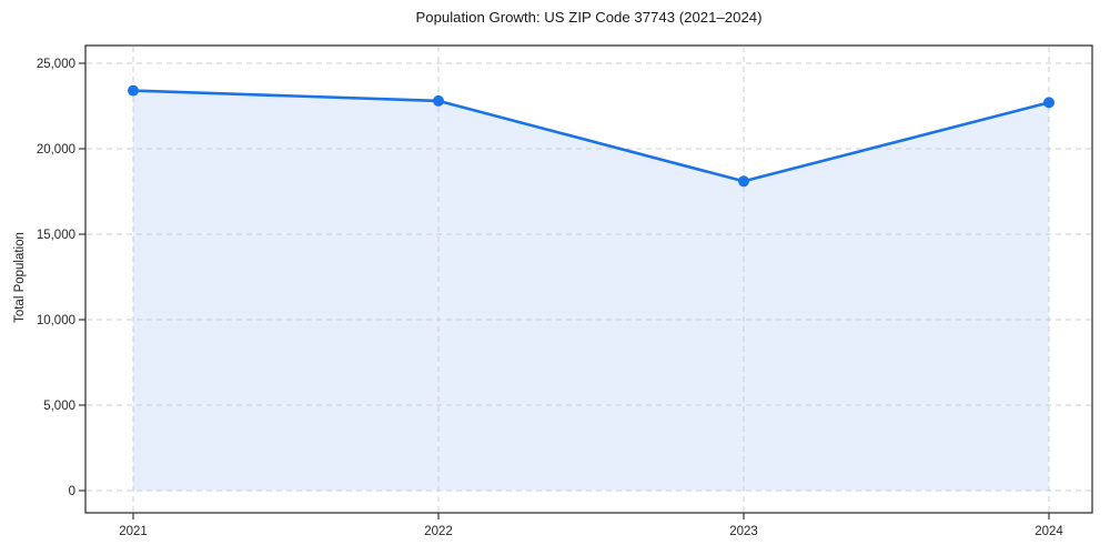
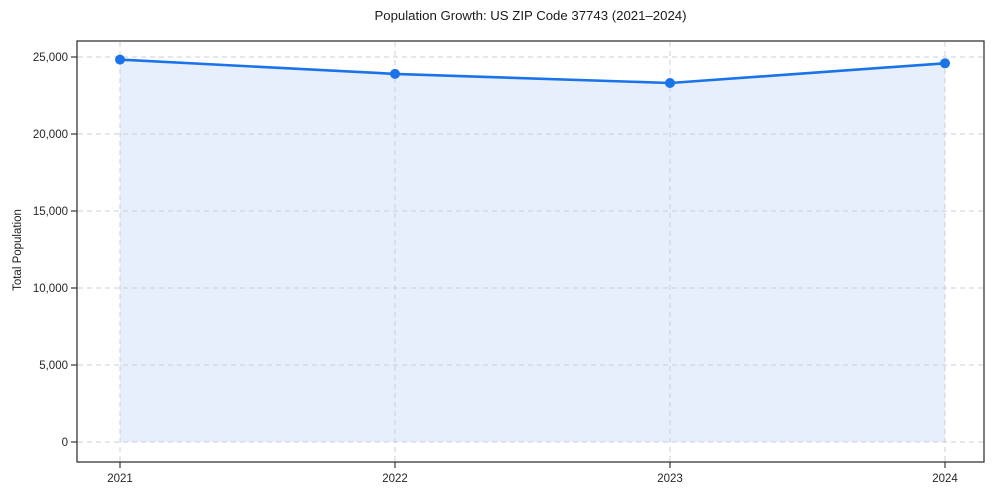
2021: 23400 -> 24800
2022: 22800 -> 23900
2023: 18100 -> 23300
2024: 22700 -> 24600
